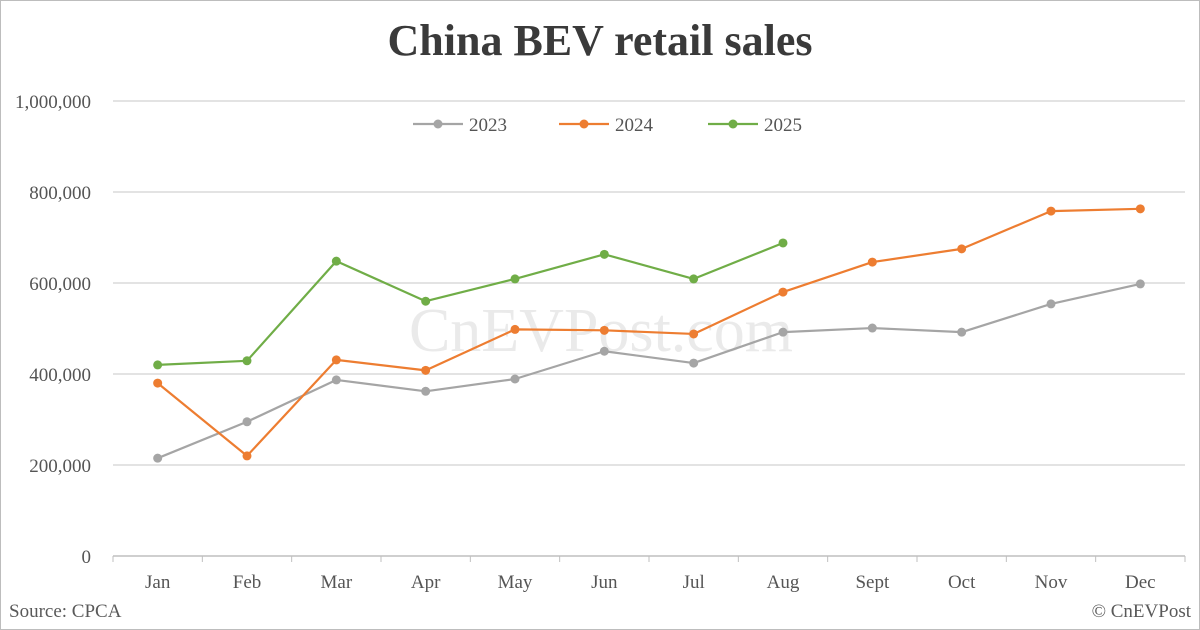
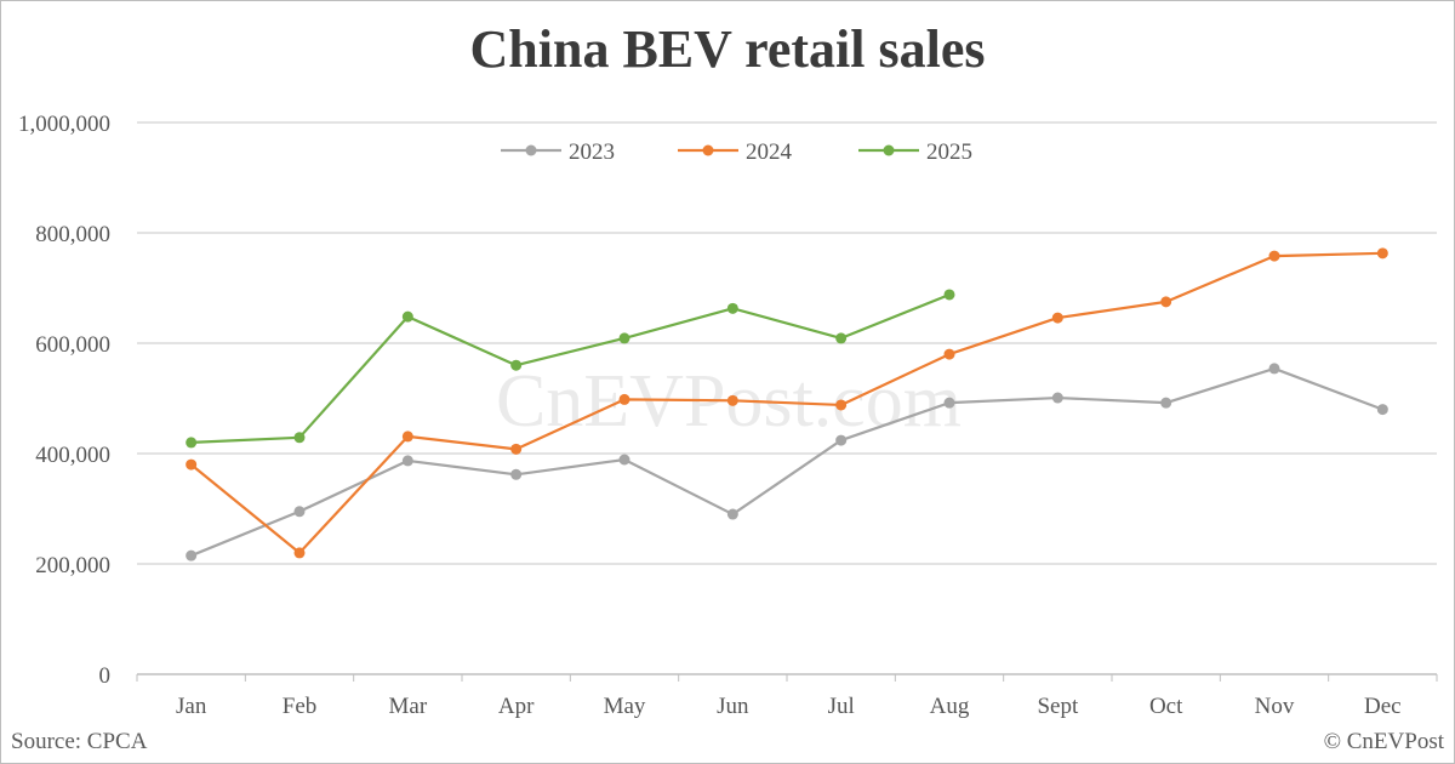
2023/Jun: 450000 -> 290000
2023/Dec: 600000 -> 480000
